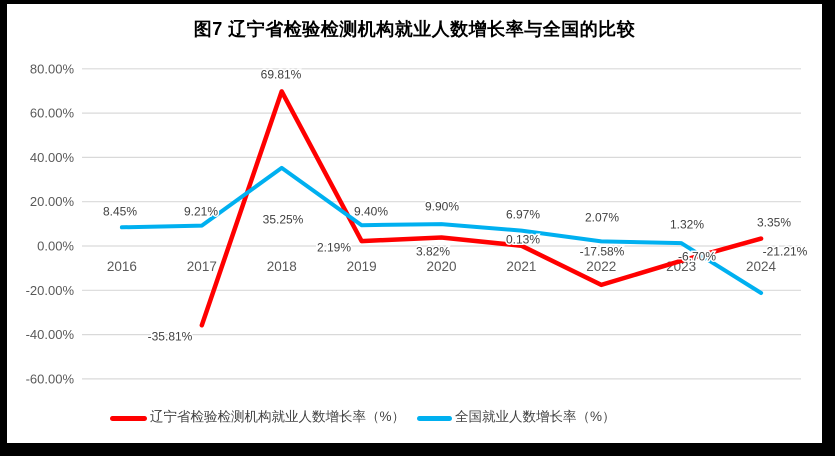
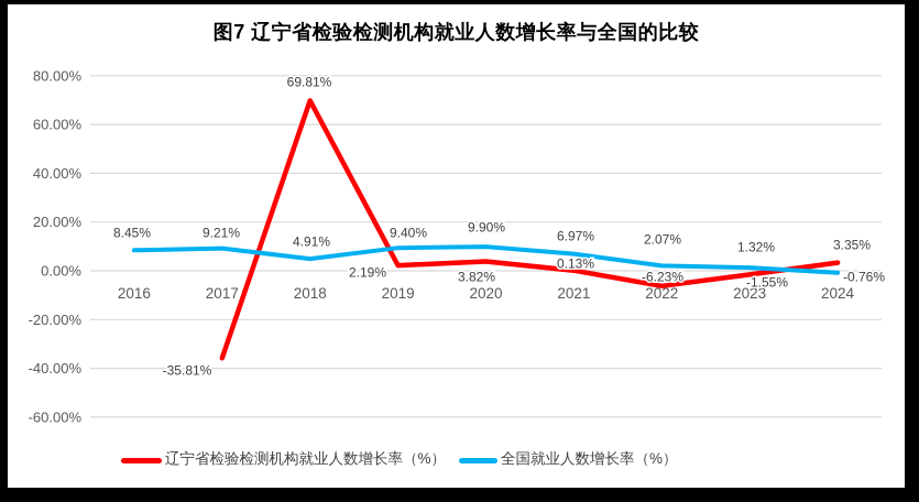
全国就业人数增长率（%）/2018: 35.25% -> 4.91%
辽宁省检验检测机构就业人数增长率（%）/2022: -17.58% -> -6.23%
辽宁省检验检测机构就业人数增长率（%）/2023: -6.70% -> -1.55%
全国就业人数增长率（%）/2024: -21.21% -> -0.76%
